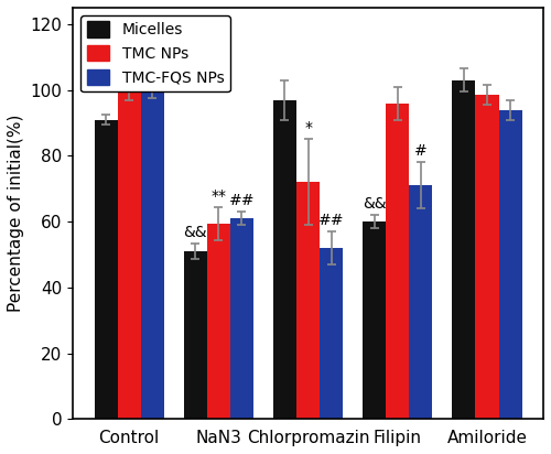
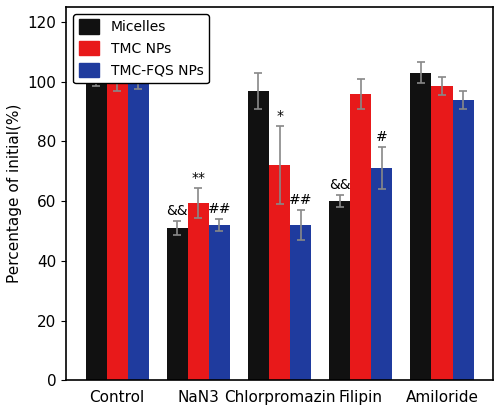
Micelles/Control: 91 -> 100
TMC-FQS NPs/NaN3: 61 -> 52
